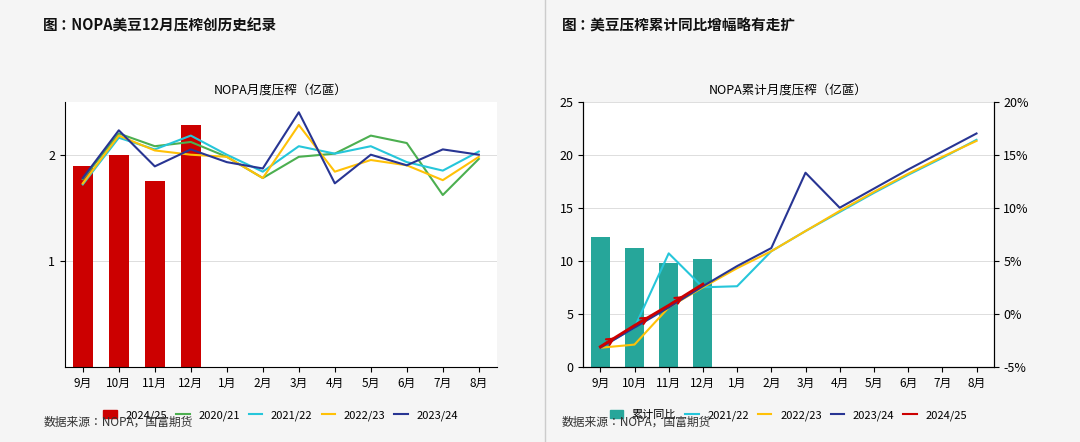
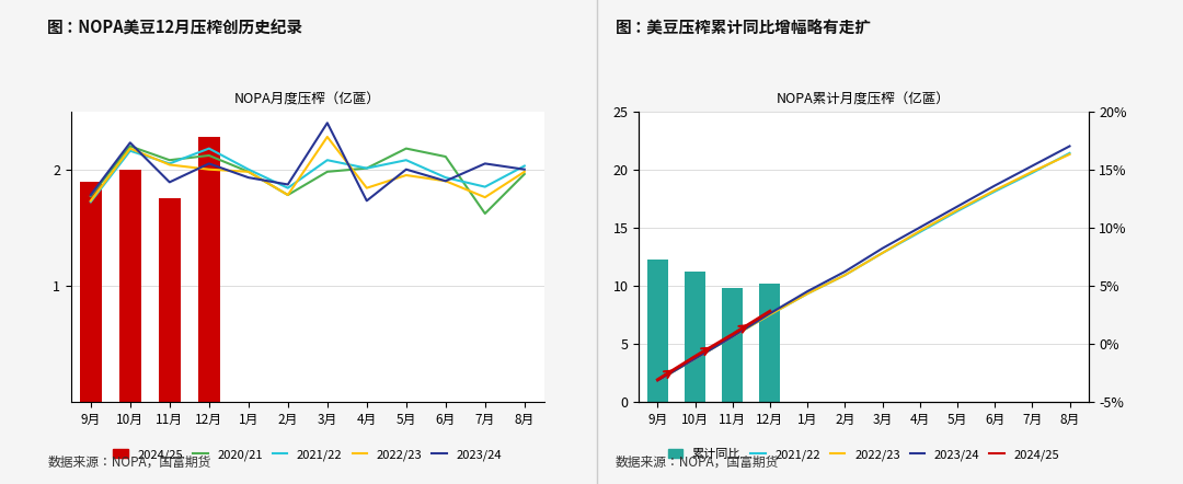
NOPA累计月度压榨（亿蓲）/2022/23/10月: 2.1 -> 3.7
NOPA累计月度压榨（亿蓲）/2021/22/11月: 10.7 -> 5.6
NOPA累计月度压榨（亿蓲）/2021/22/1月: 7.6 -> 9.3
NOPA累计月度压榨（亿蓲）/2023/24/3月: 18.3 -> 13.2
